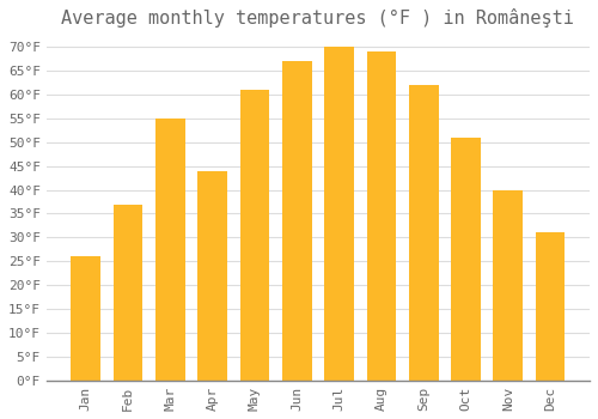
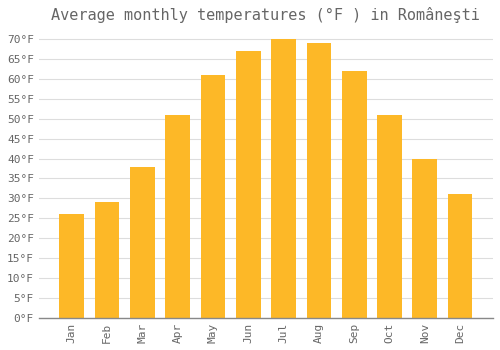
Feb: 37°F -> 29°F
Mar: 55°F -> 38°F
Apr: 44°F -> 51°F
